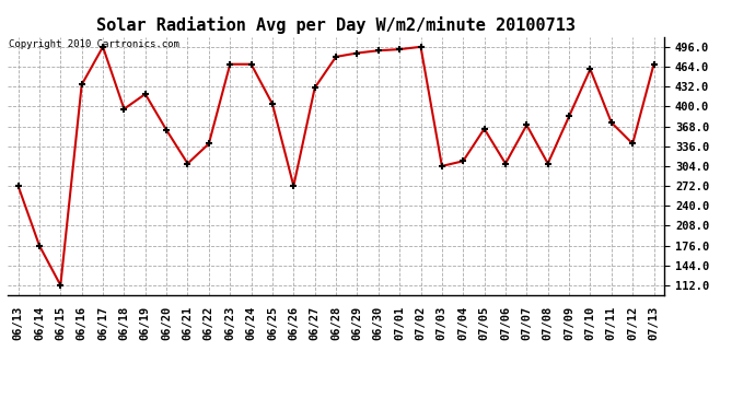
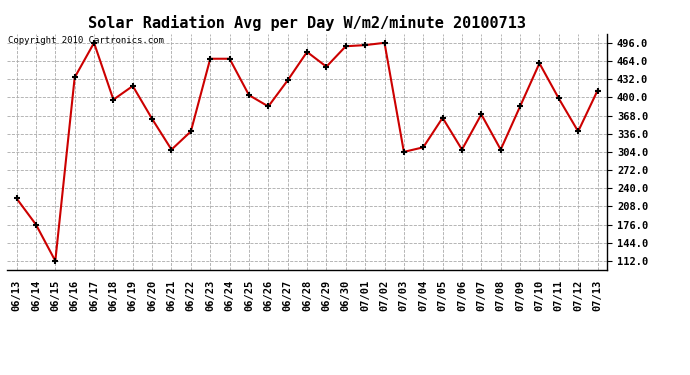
06/13: 272 -> 222
06/26: 272 -> 384
06/29: 486 -> 454
07/11: 374 -> 398
07/13: 468 -> 412
